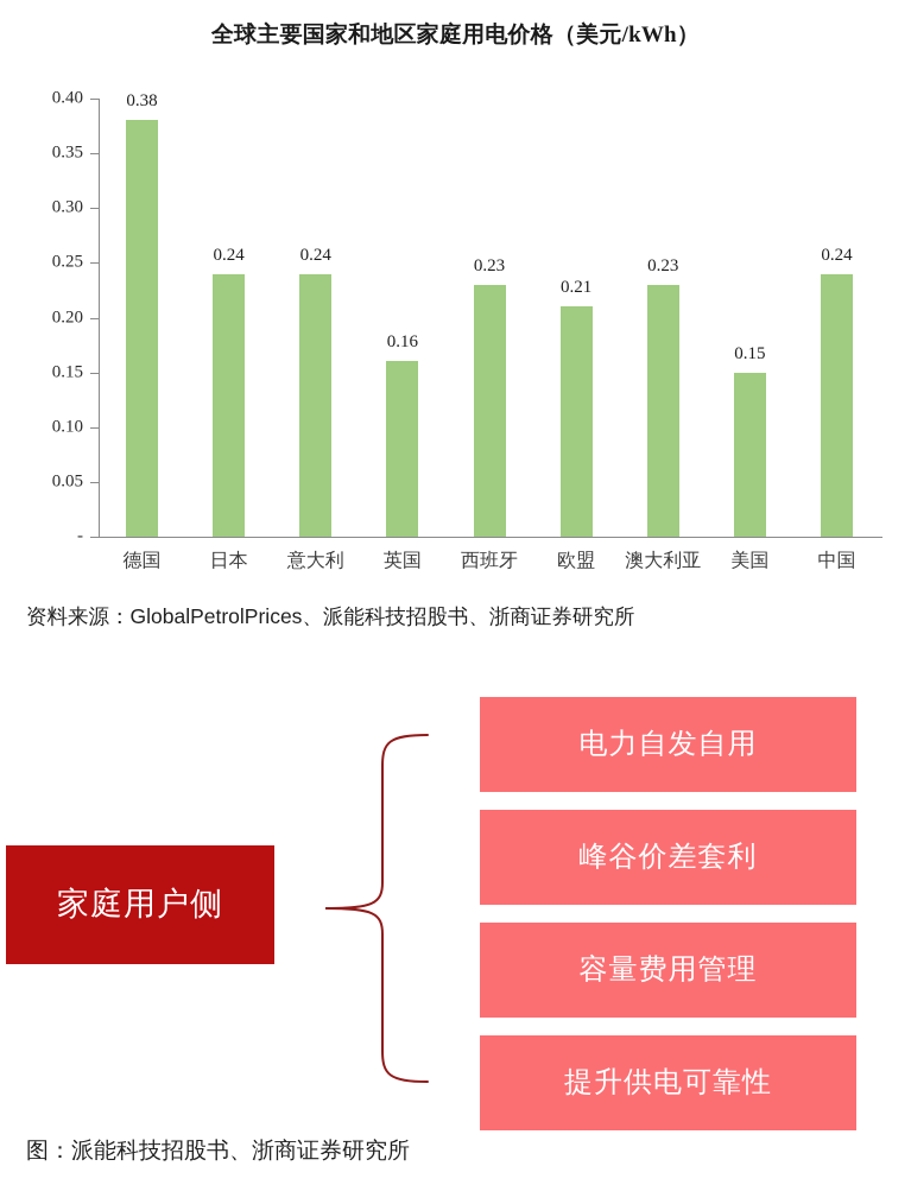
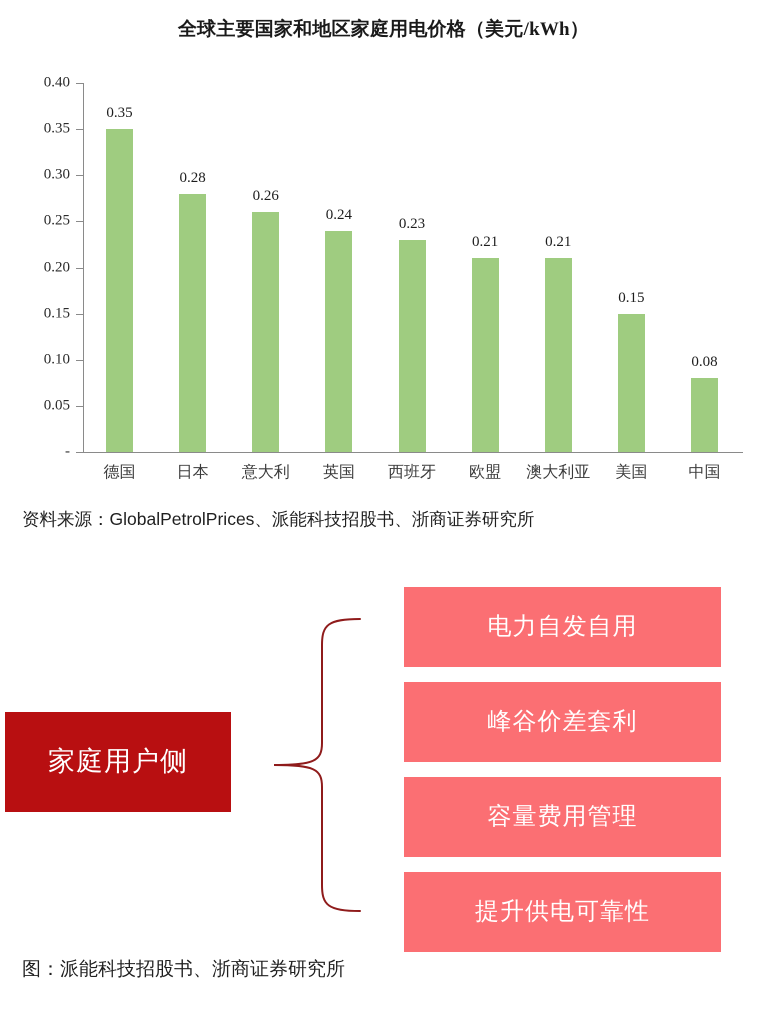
德国: 0.38 -> 0.35
日本: 0.24 -> 0.28
意大利: 0.24 -> 0.26
英国: 0.16 -> 0.24
澳大利亚: 0.23 -> 0.21
中国: 0.24 -> 0.08
